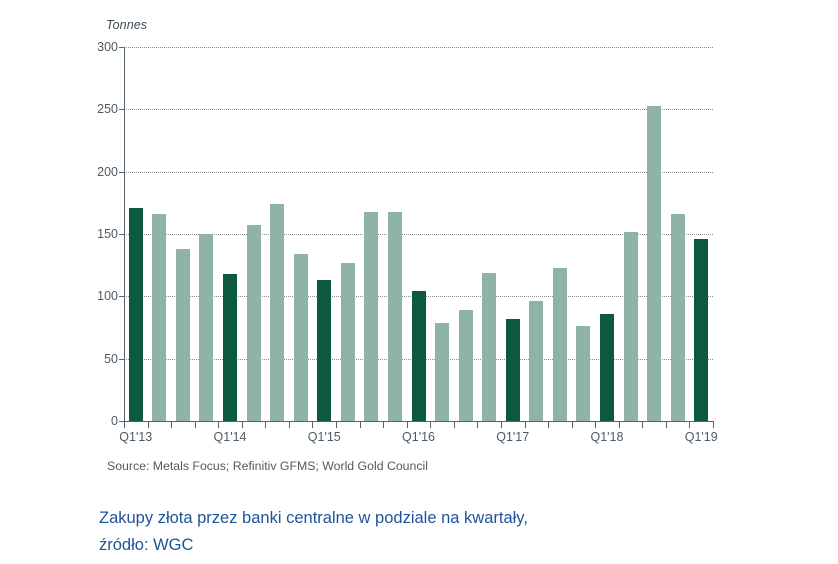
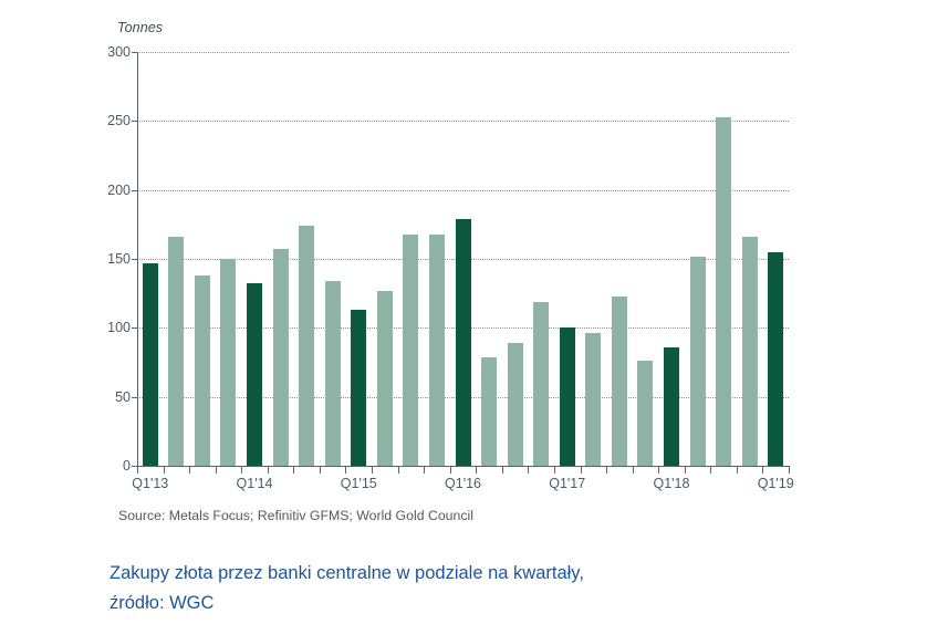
Q1'13: 171 -> 147
Q1'14: 118 -> 132
Q1'16: 104 -> 179
Q1'17: 82 -> 100
Q1'19: 146 -> 155
